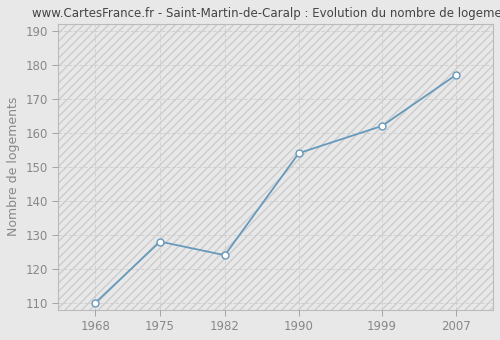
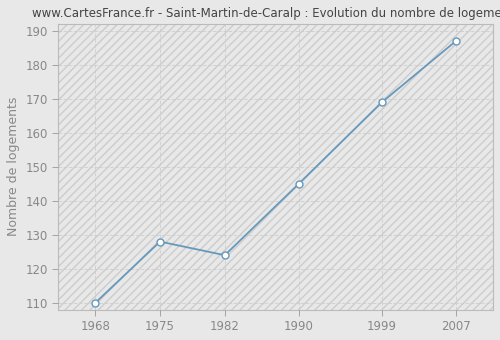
1990: 154 -> 145
1999: 162 -> 169
2007: 177 -> 187
